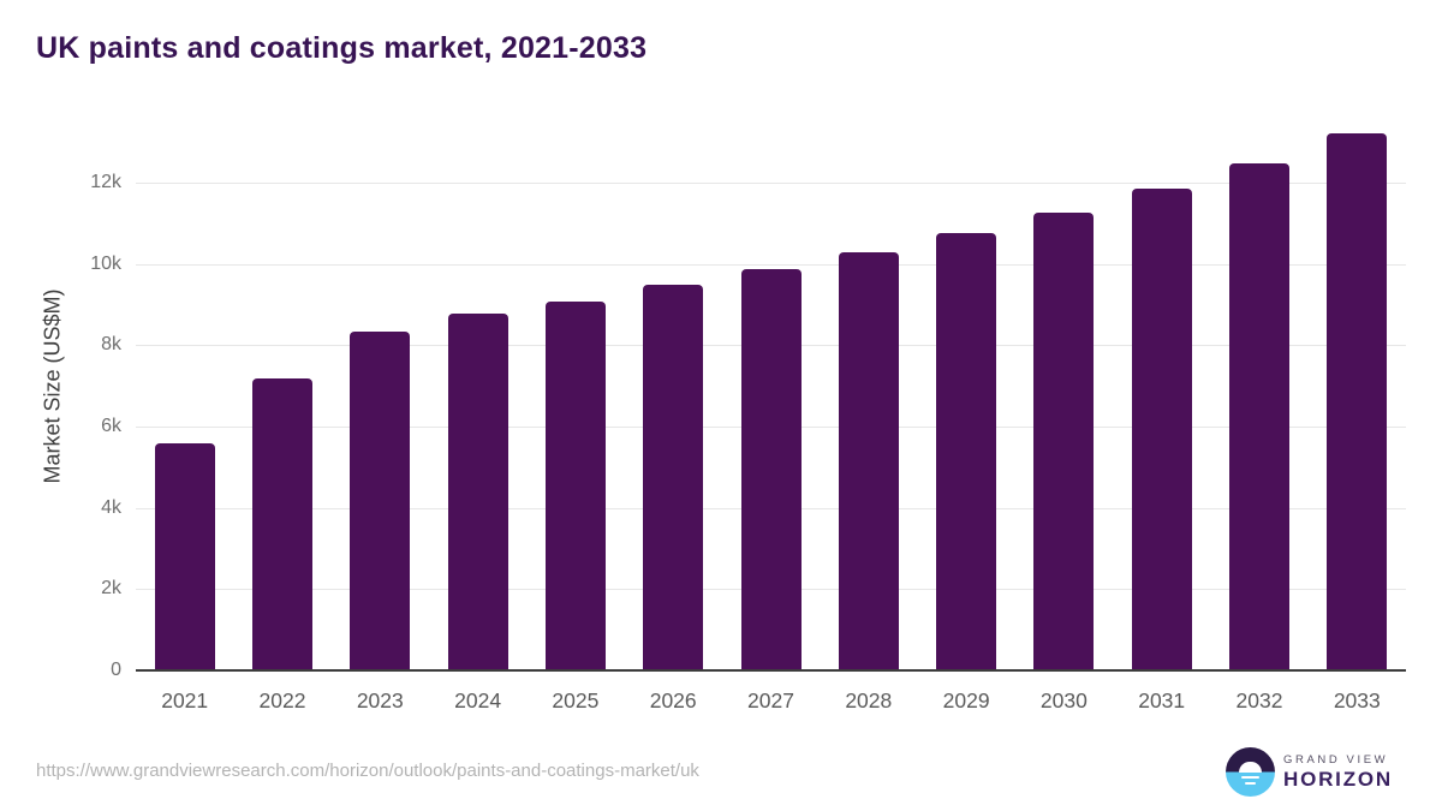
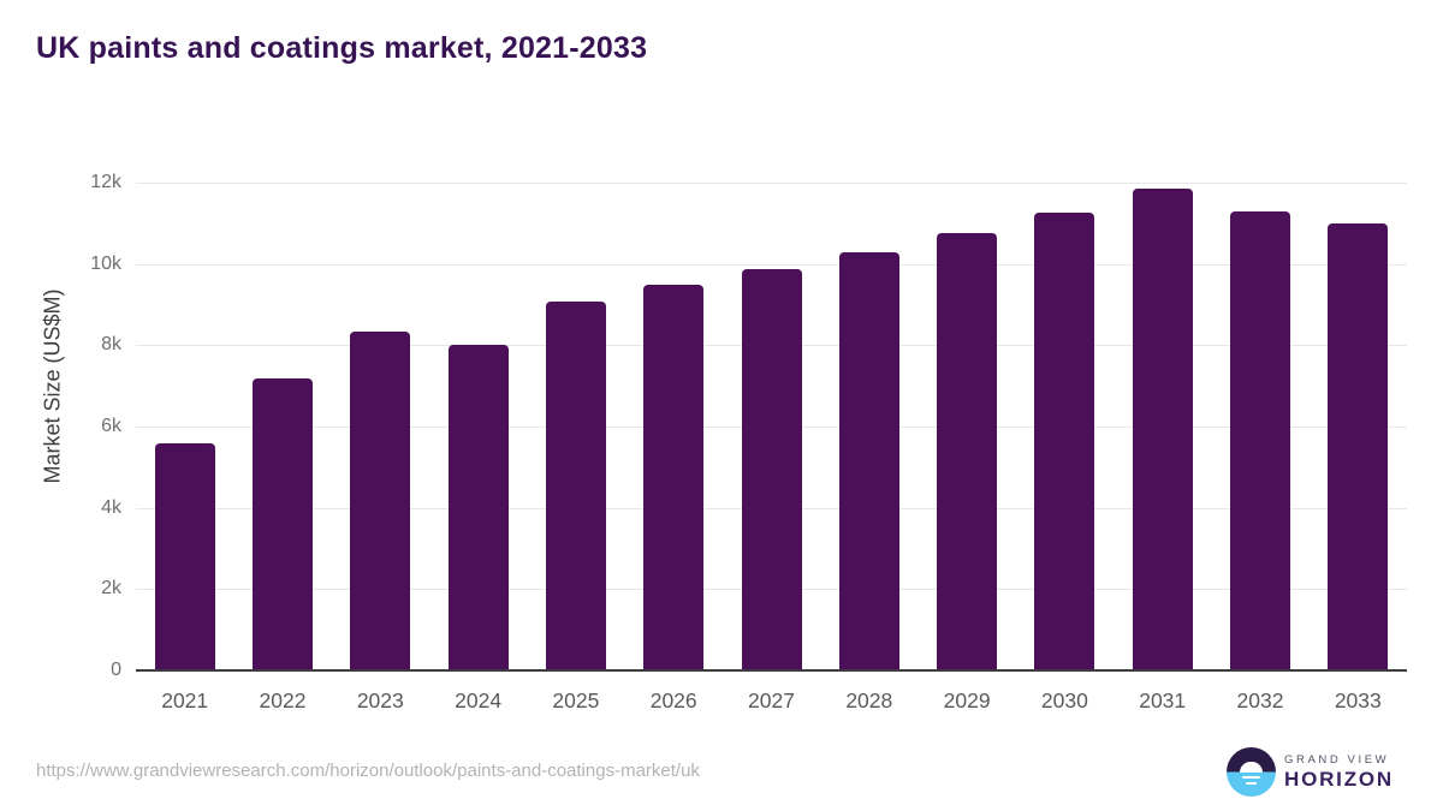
2024: 8.8k -> 8.0k
2032: 12.5k -> 11.3k
2033: 13.2k -> 11.0k
